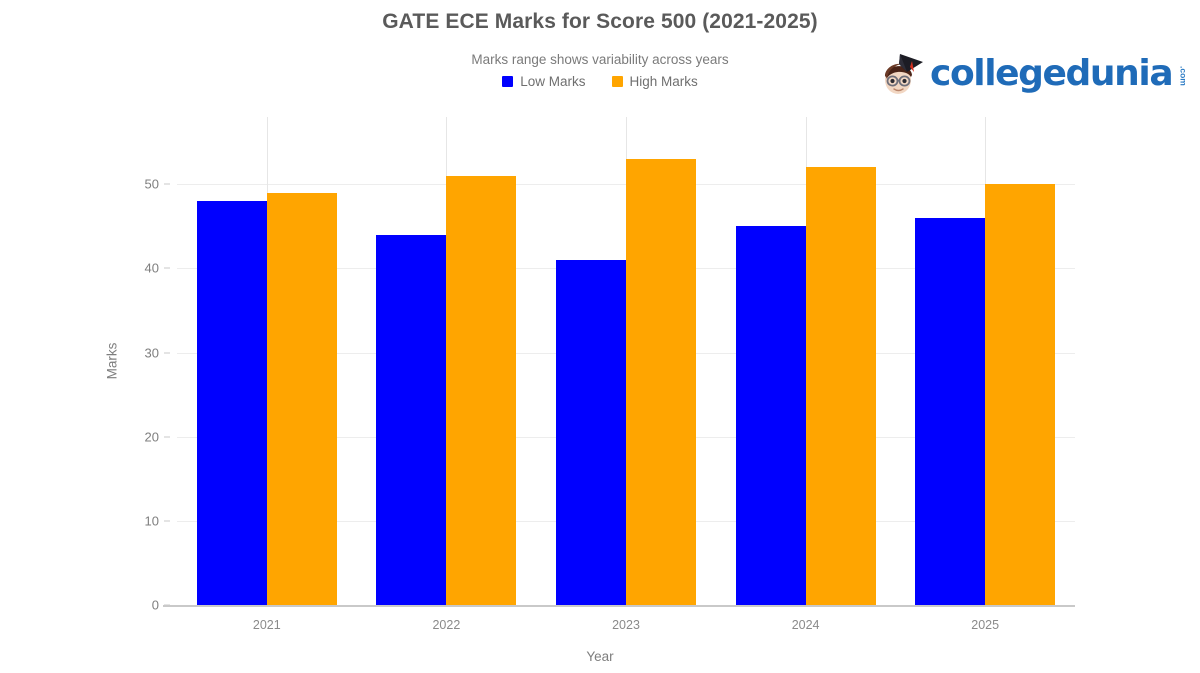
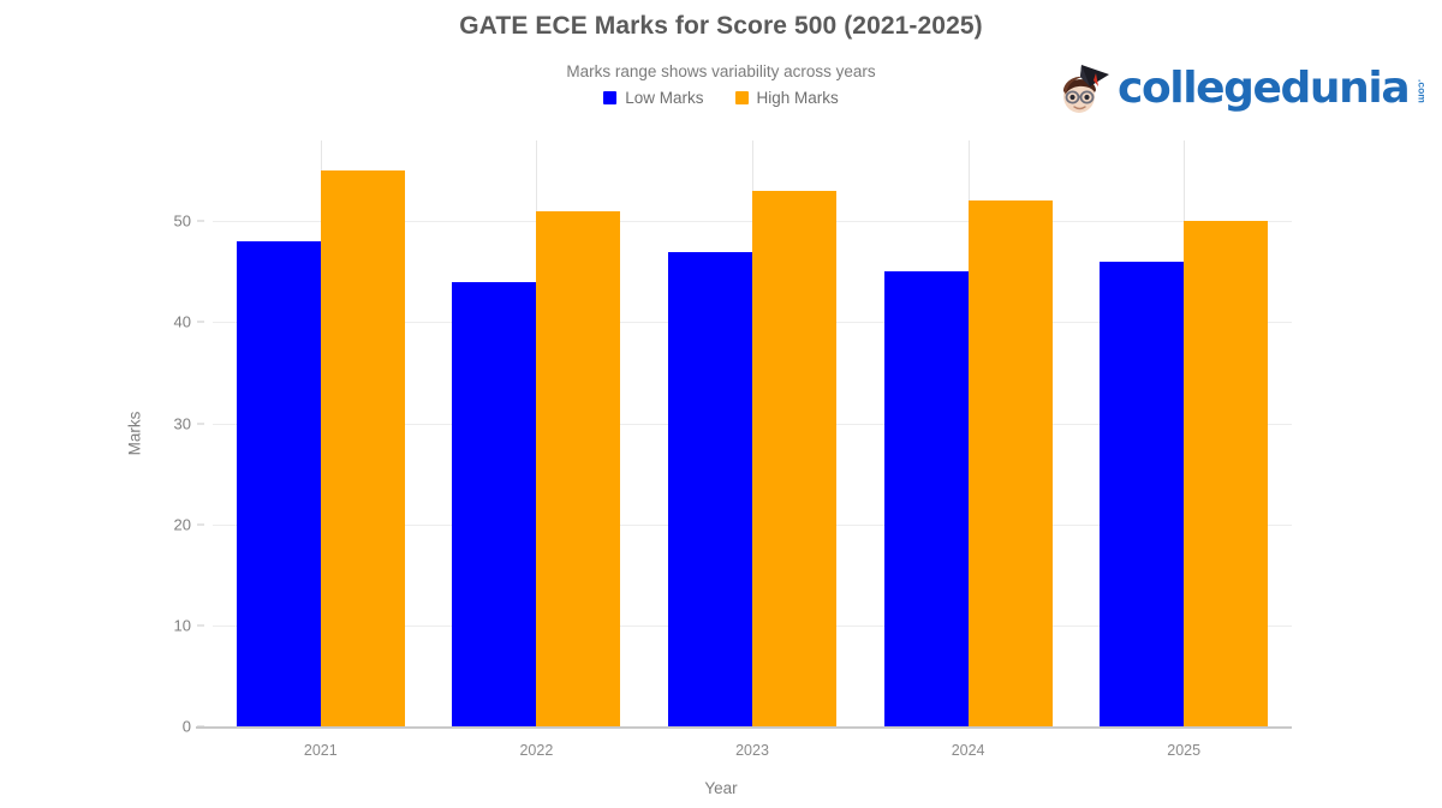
High Marks/2021: 49 -> 55
Low Marks/2023: 41 -> 47
